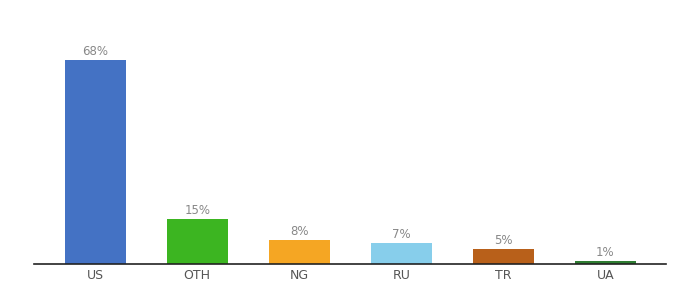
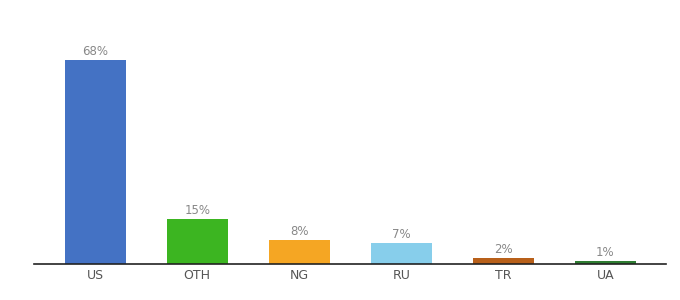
TR: 5% -> 2%
